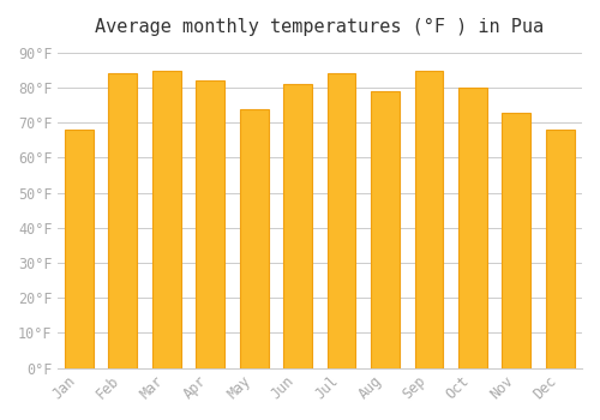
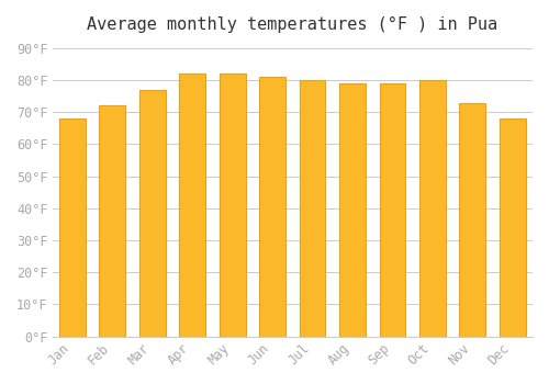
Feb: 84°F -> 72°F
Mar: 85°F -> 77°F
May: 74°F -> 82°F
Jul: 84°F -> 80°F
Sep: 85°F -> 79°F
